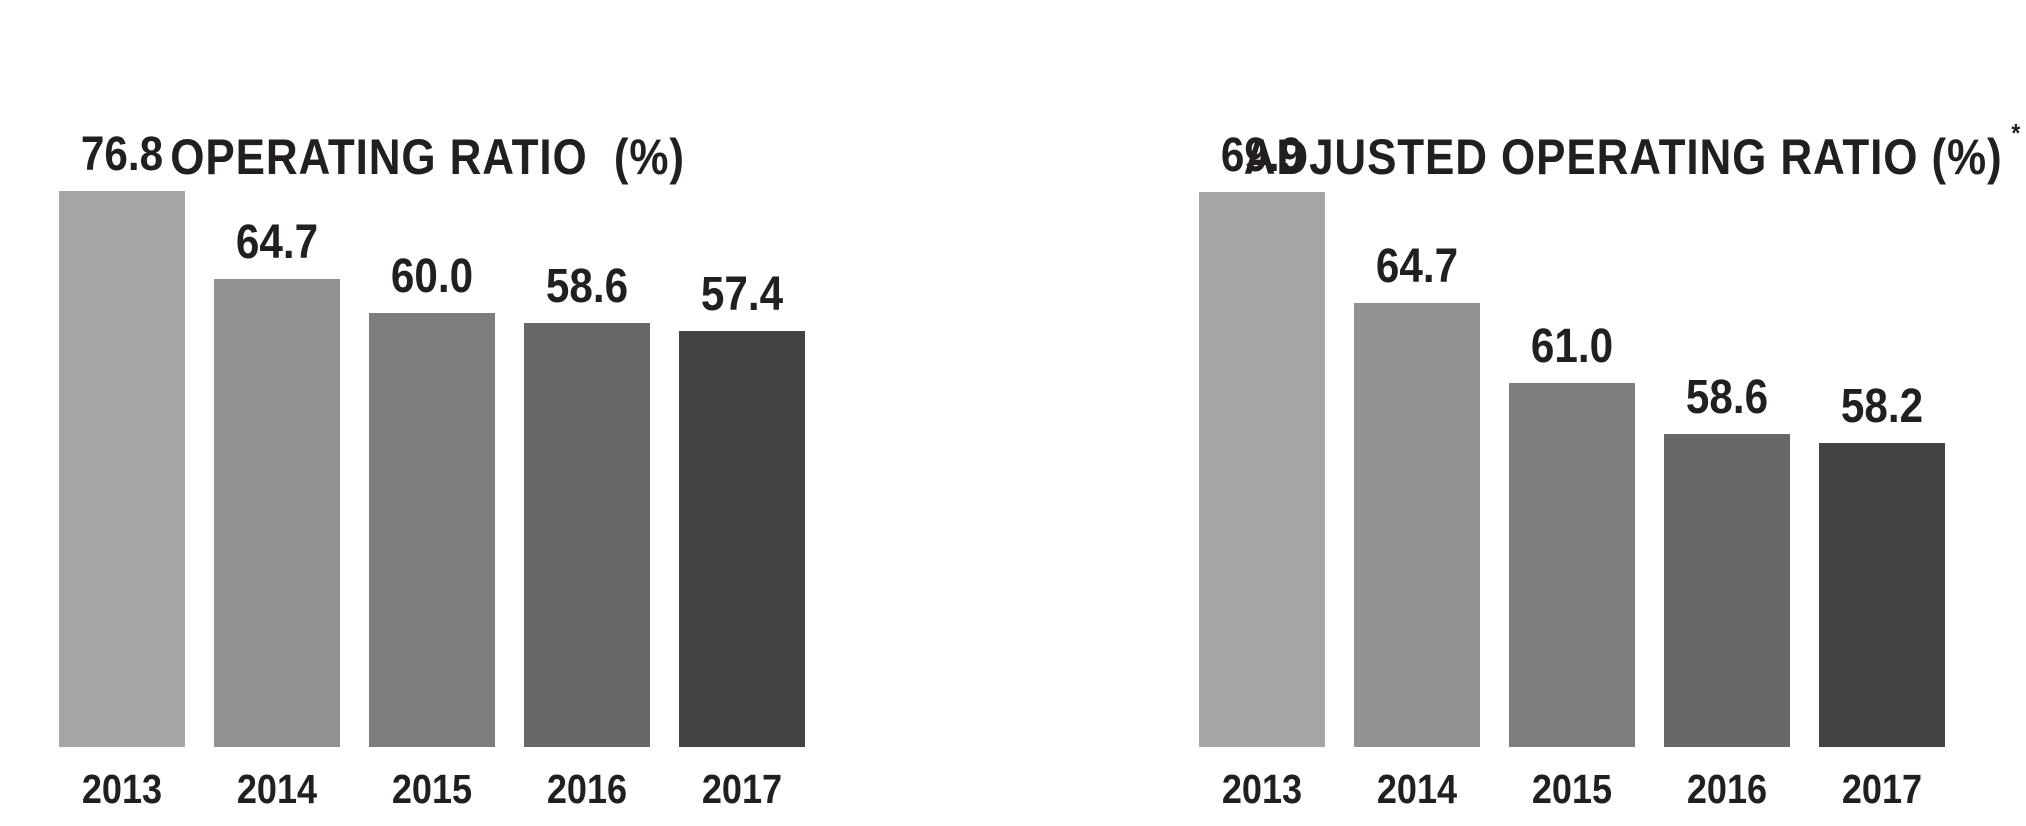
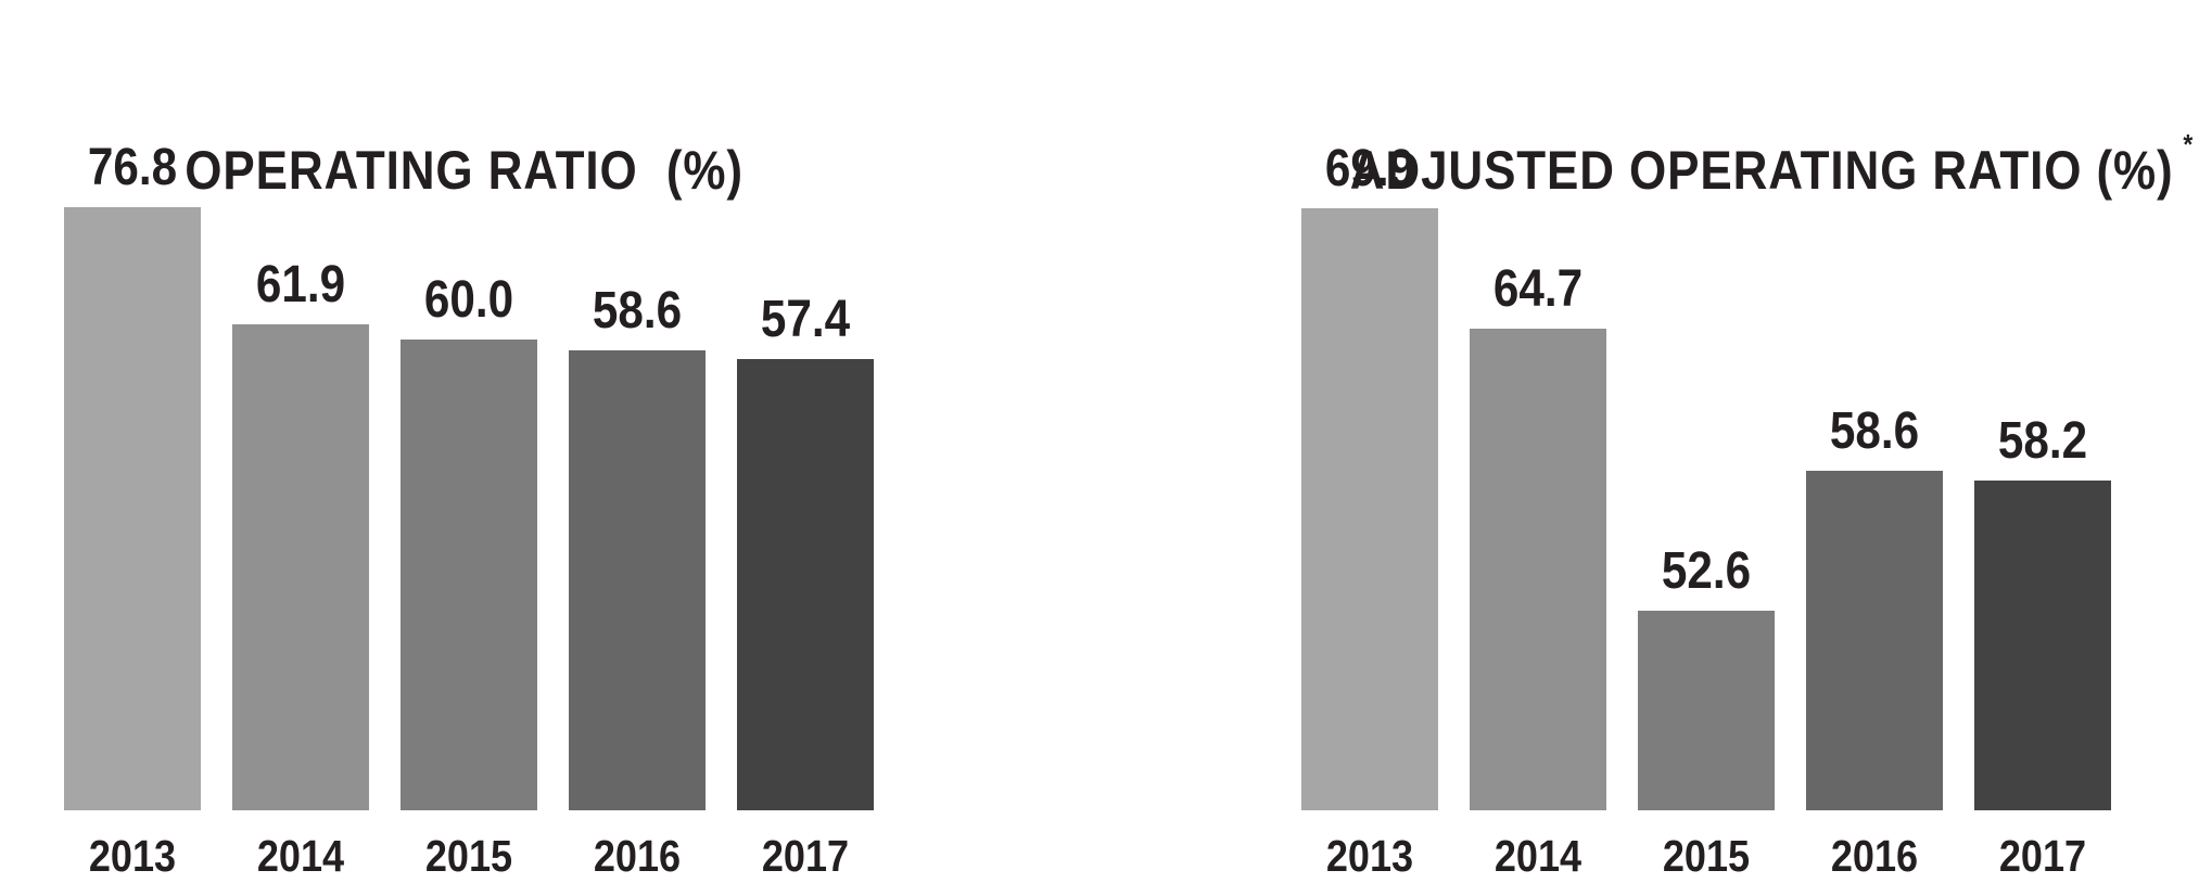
OPERATING RATIO (%)/2014: 64.7 -> 61.9
ADJUSTED OPERATING RATIO (%)/2015: 61.0 -> 52.6
